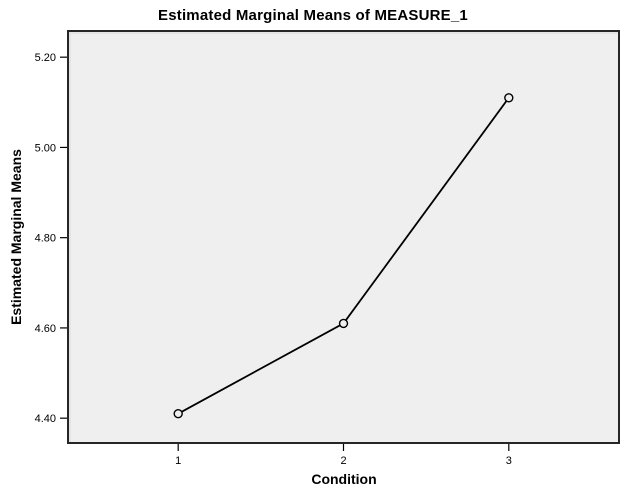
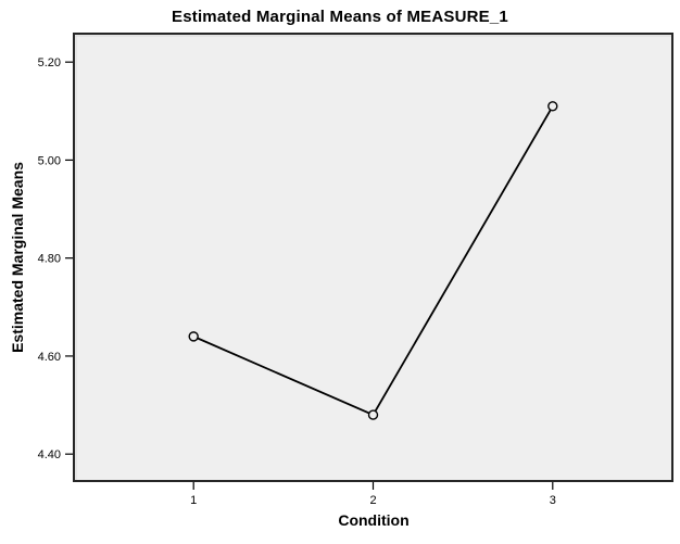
1: 4.41 -> 4.64
2: 4.61 -> 4.48
